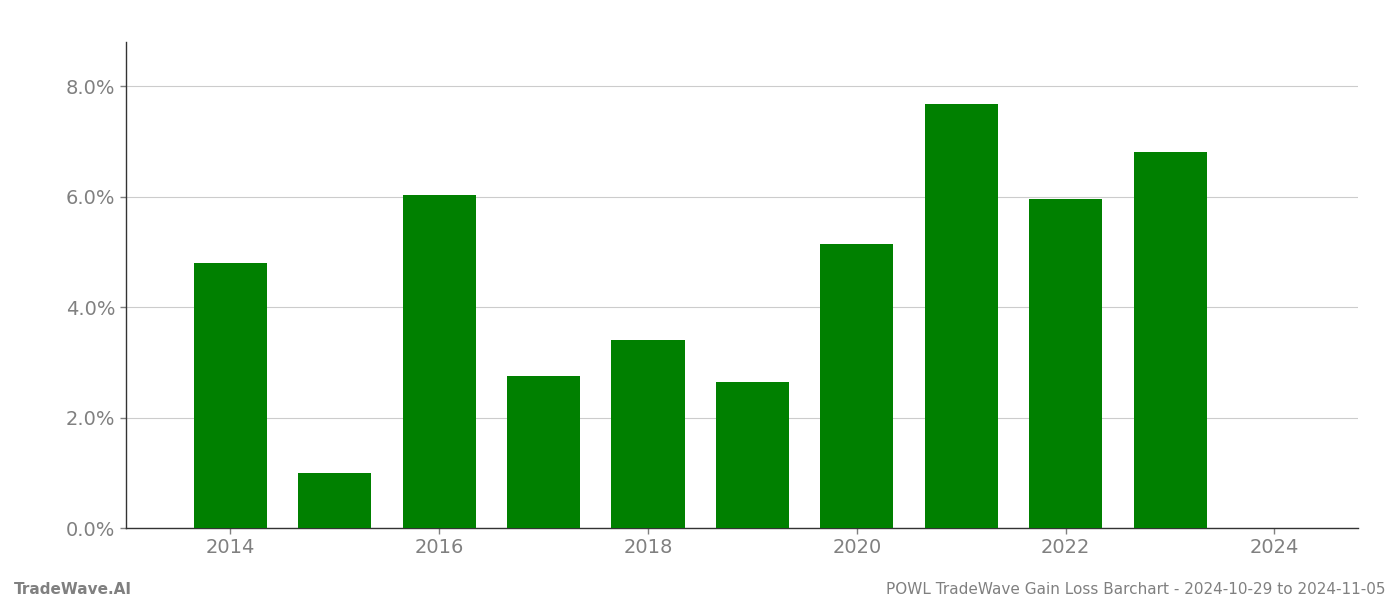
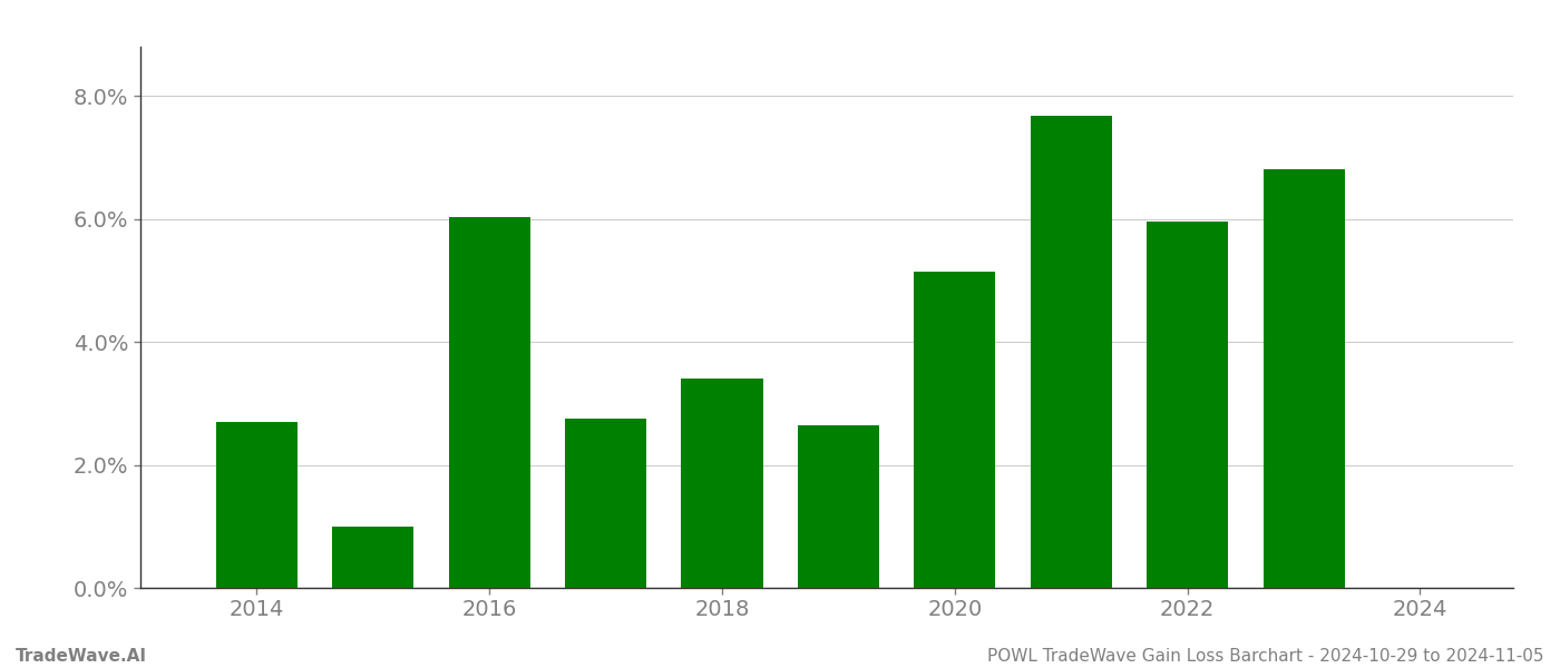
2014: 4.80% -> 2.70%
